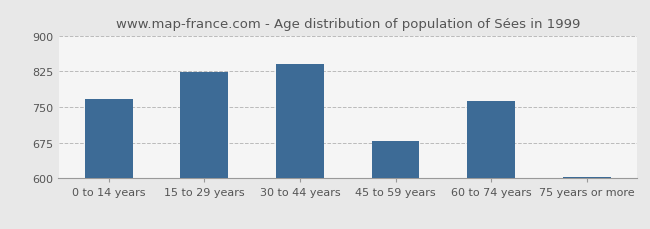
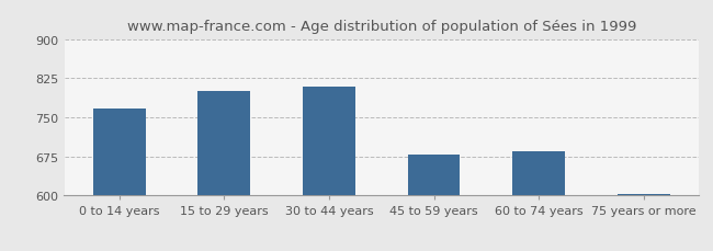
15 to 29 years: 823 -> 800
30 to 44 years: 840 -> 810
60 to 74 years: 762 -> 685
